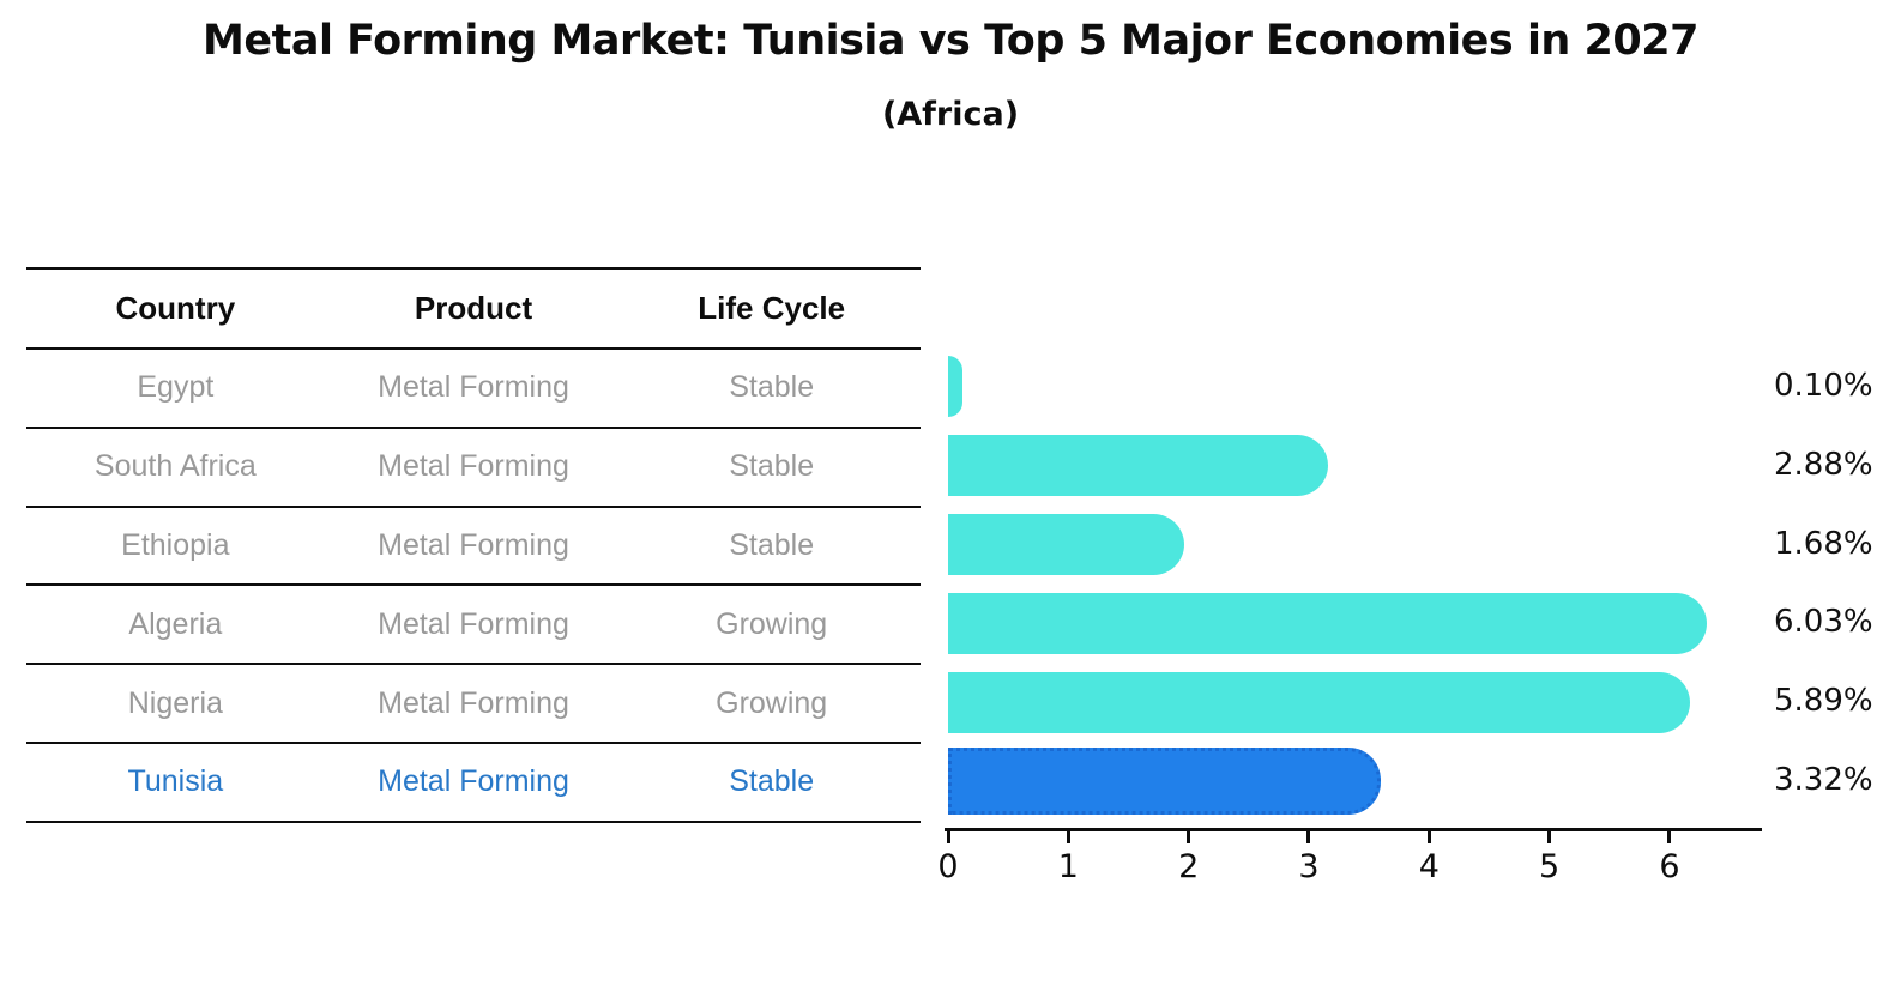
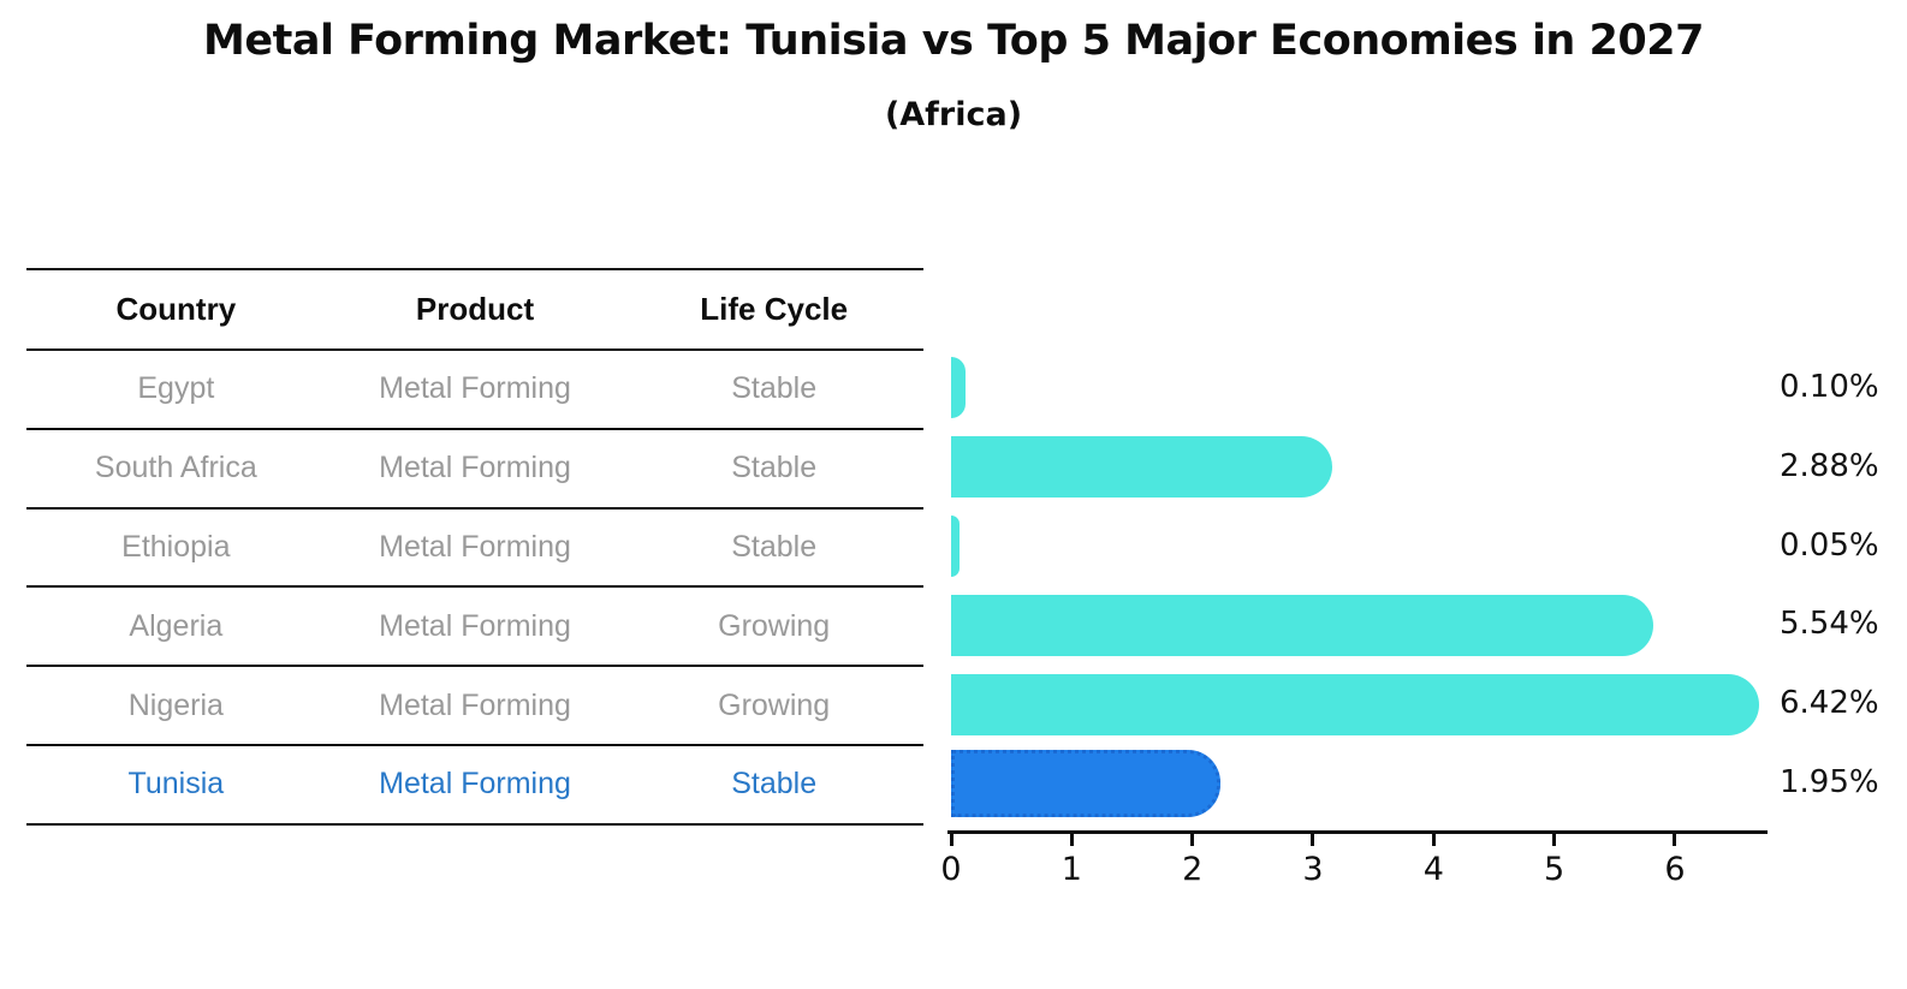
Ethiopia: 1.68% -> 0.05%
Algeria: 6.03% -> 5.54%
Nigeria: 5.89% -> 6.42%
Tunisia: 3.32% -> 1.95%
